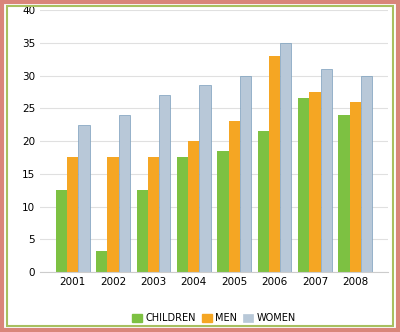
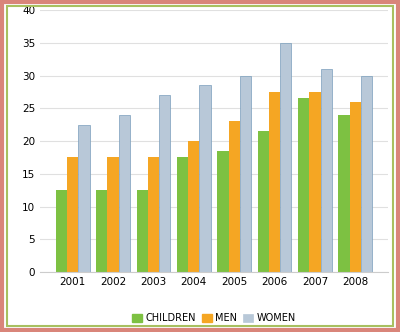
CHILDREN/2002: 3.2 -> 12.5
MEN/2006: 33.0 -> 27.5
